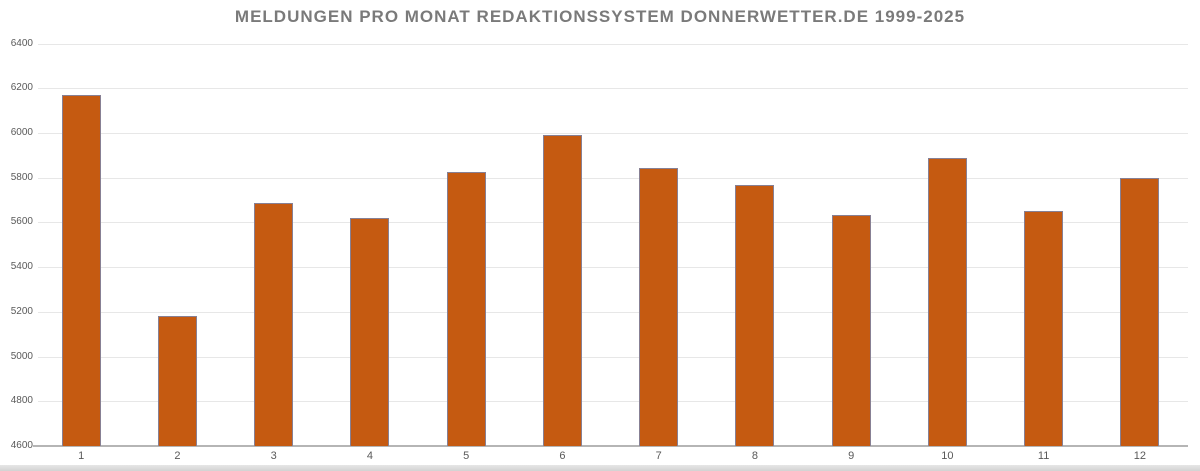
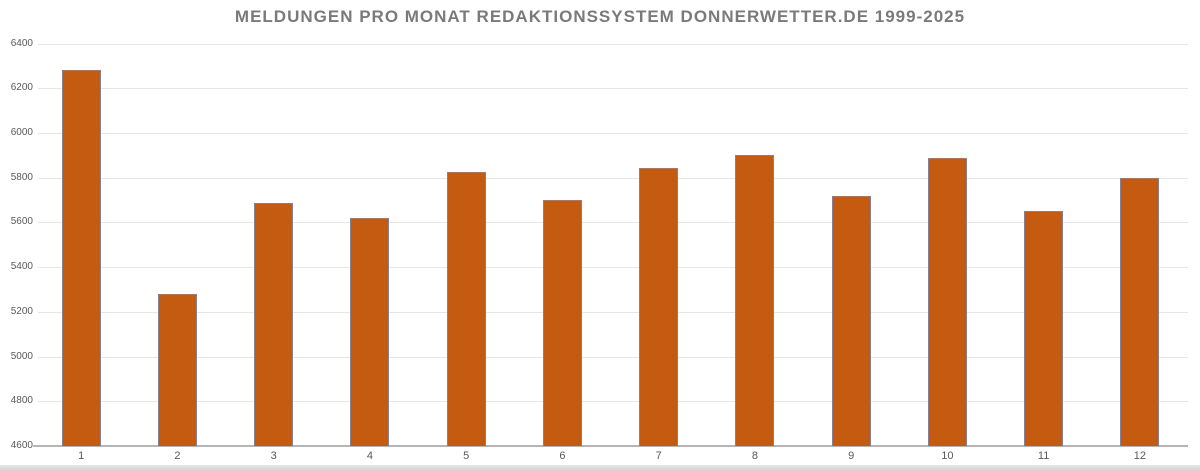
1: 6170 -> 6280
2: 5180 -> 5280
6: 5990 -> 5700
8: 5760 -> 5900
9: 5640 -> 5720
